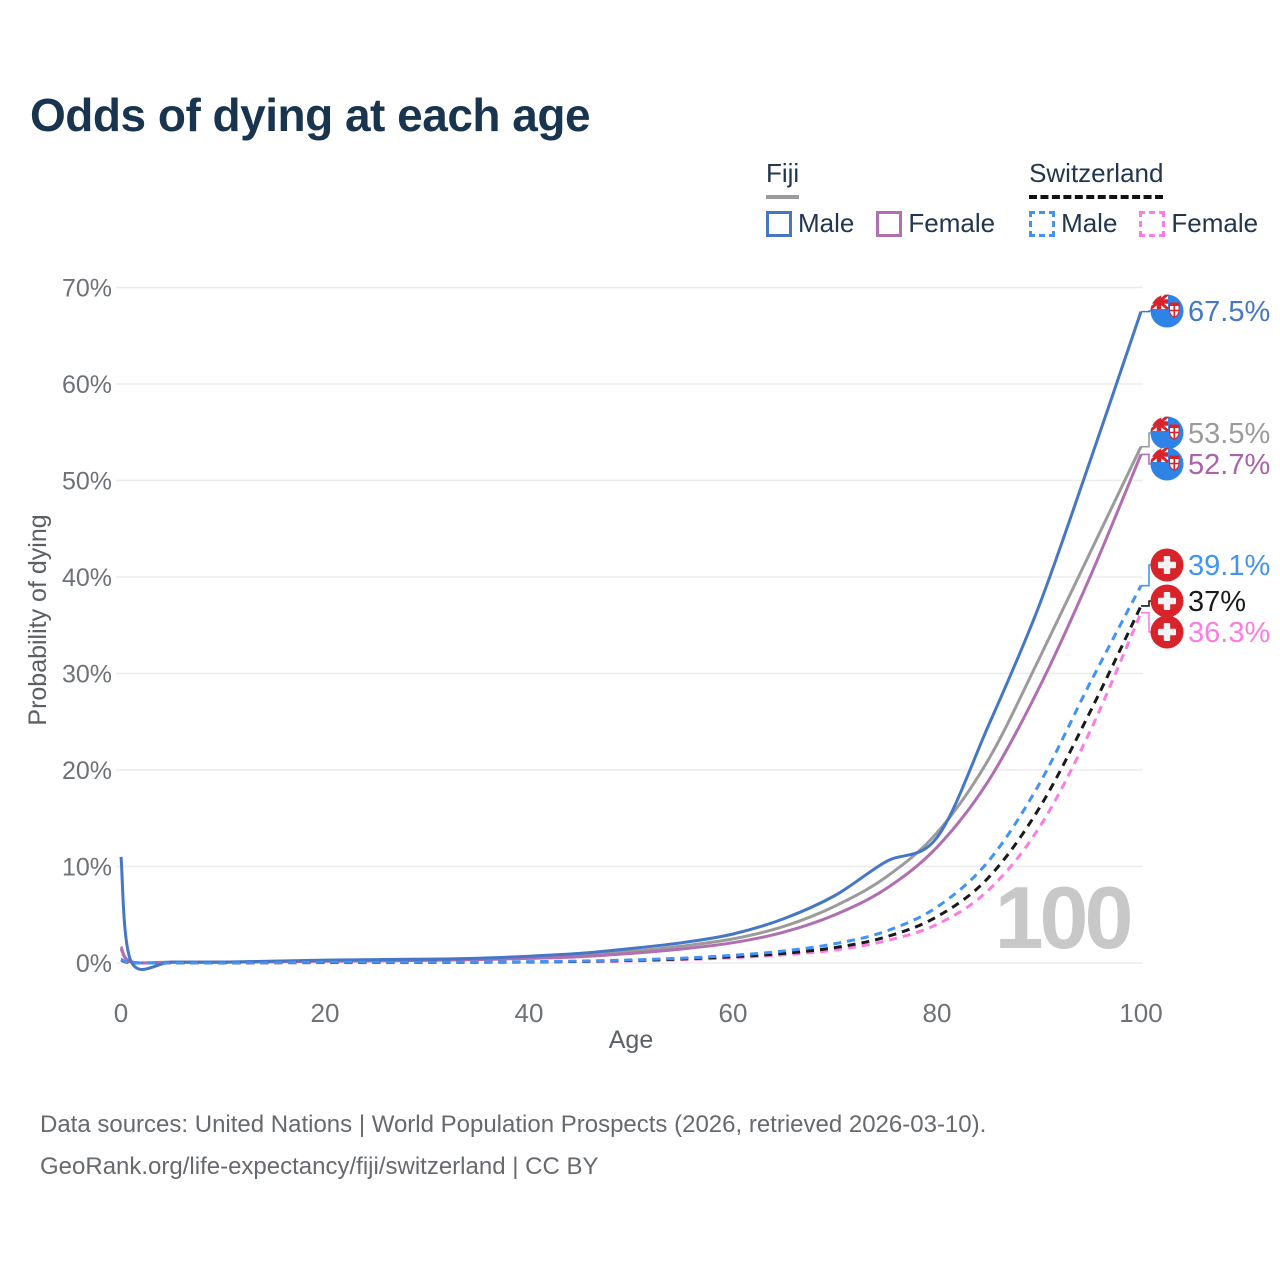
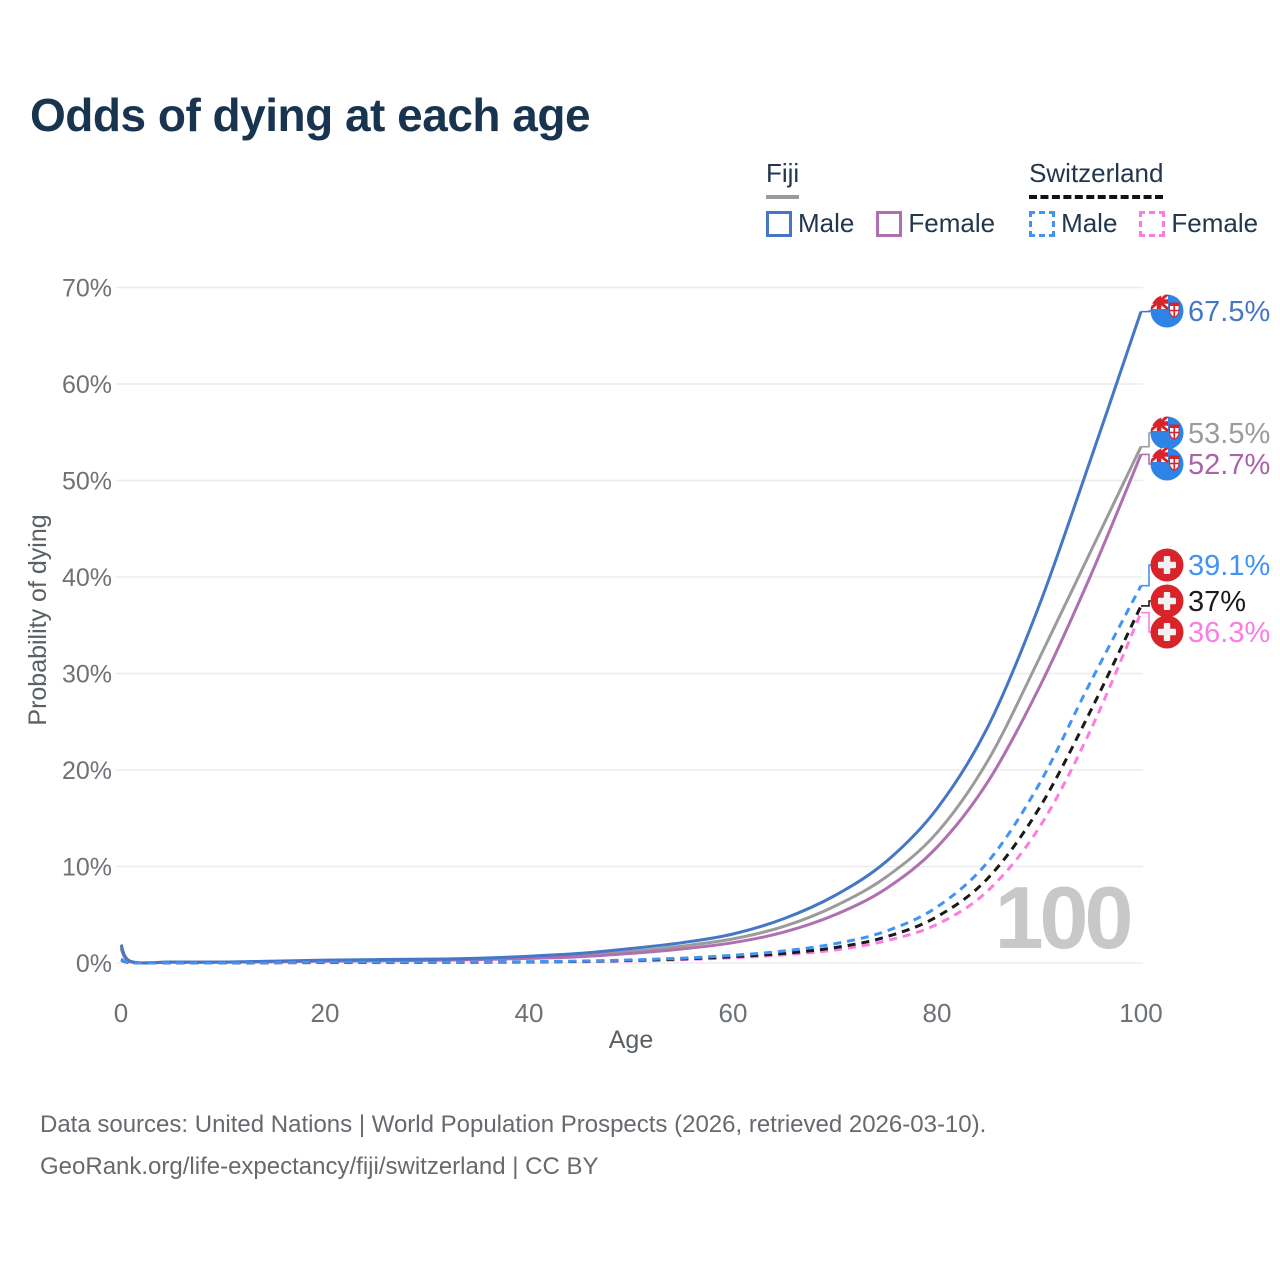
Fiji Male/0: 11% -> 2%
Fiji Male/80: 13% -> 16%
